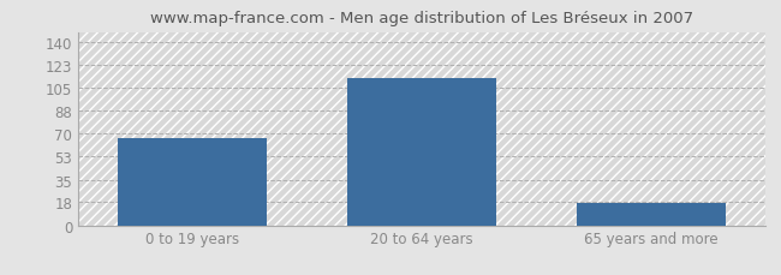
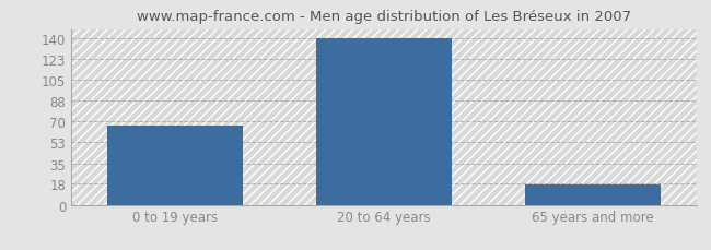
20 to 64 years: 113 -> 140
